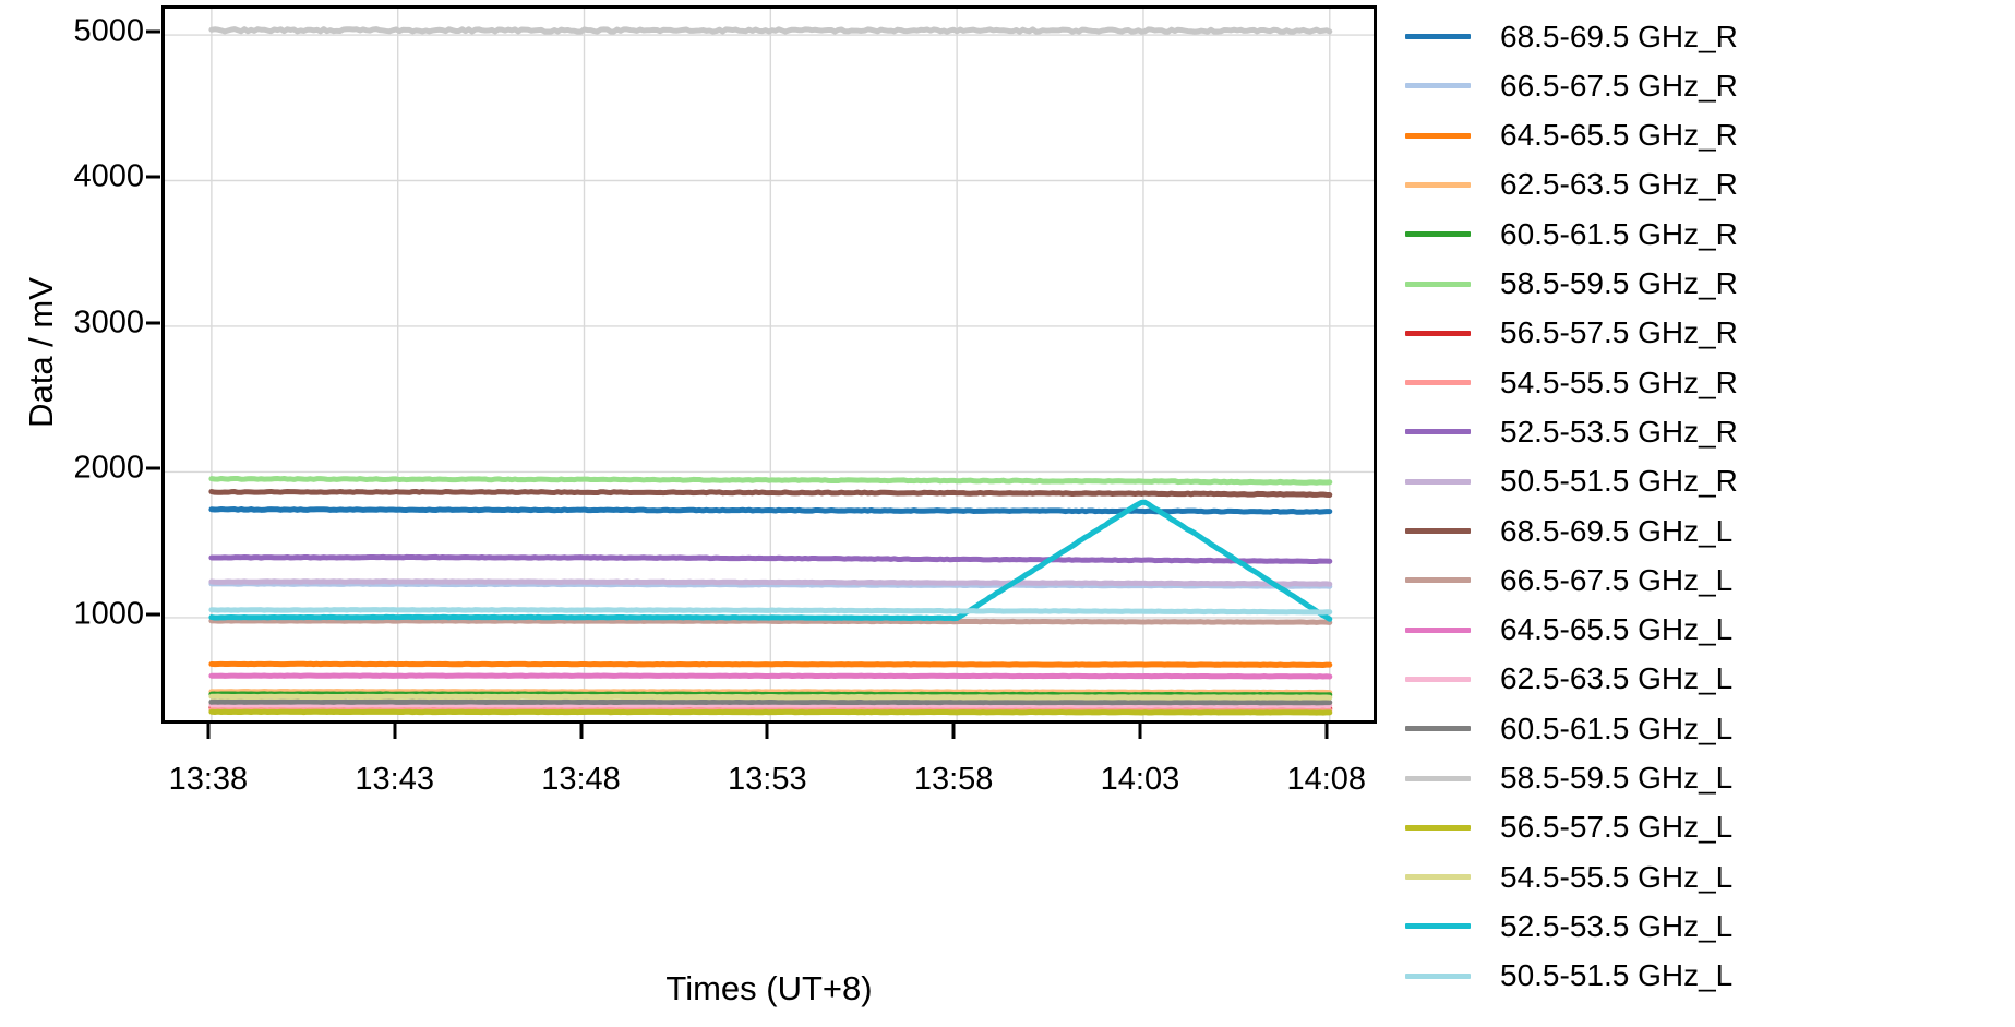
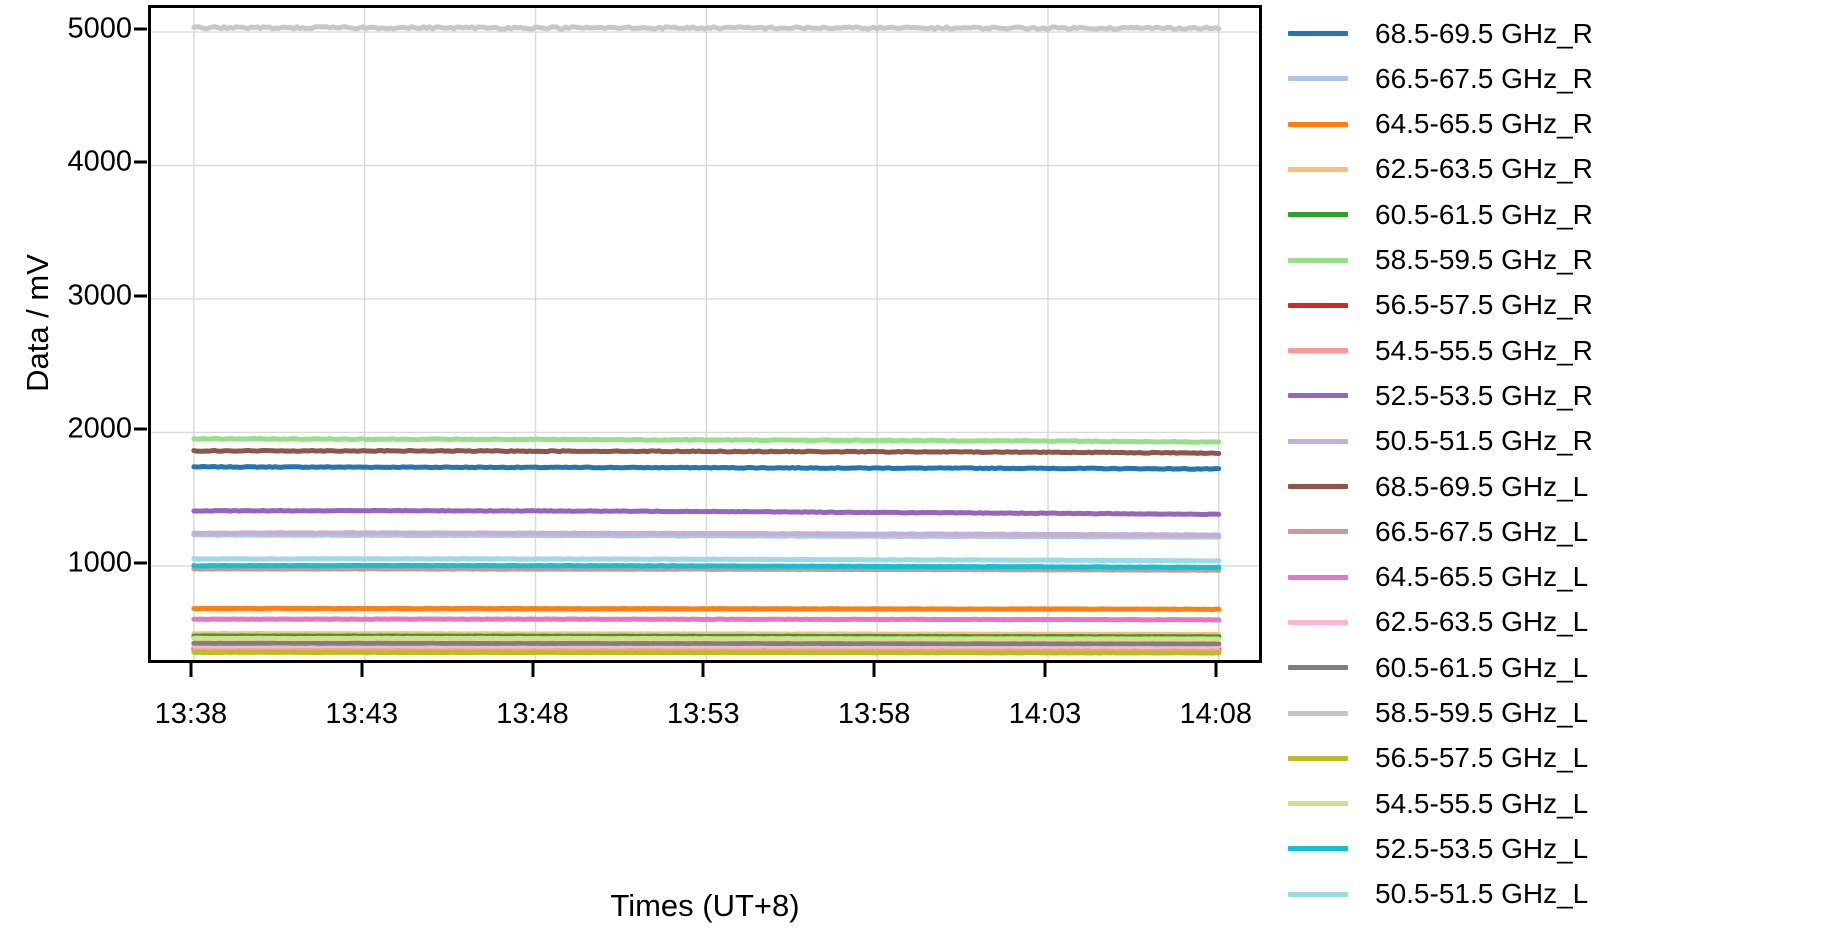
52.5-53.5 GHz_L/14:03: 1800 -> 990
